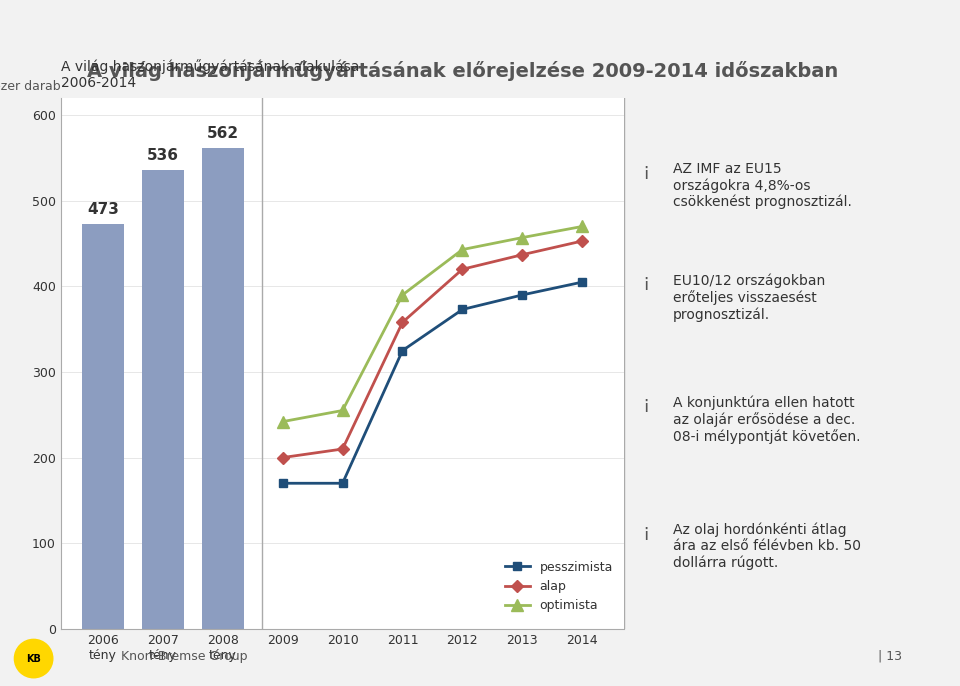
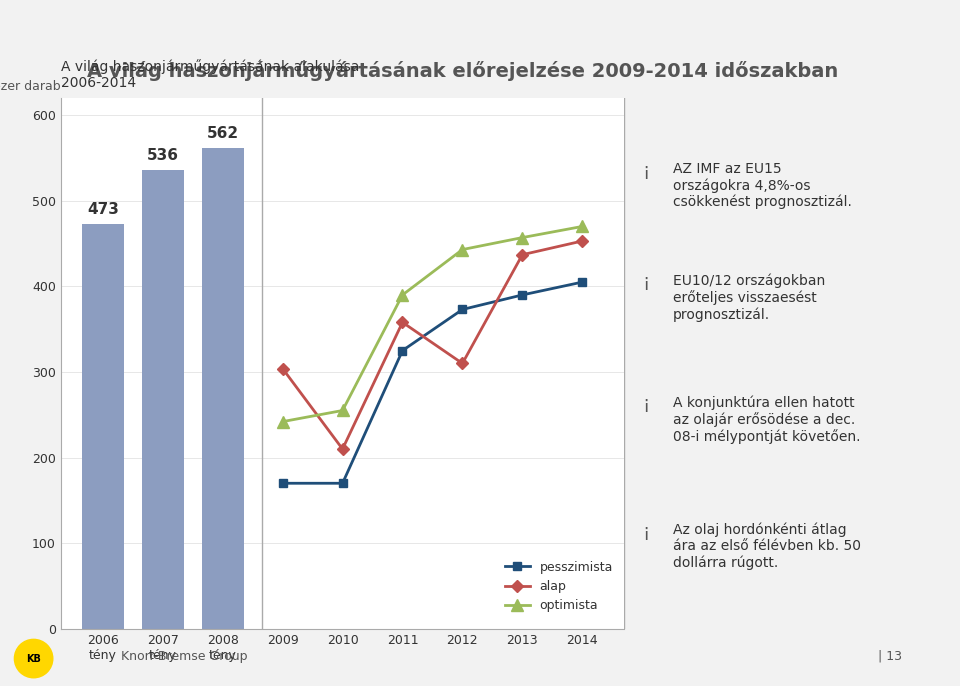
alap/2009: 200 -> 304
alap/2012: 420 -> 310
